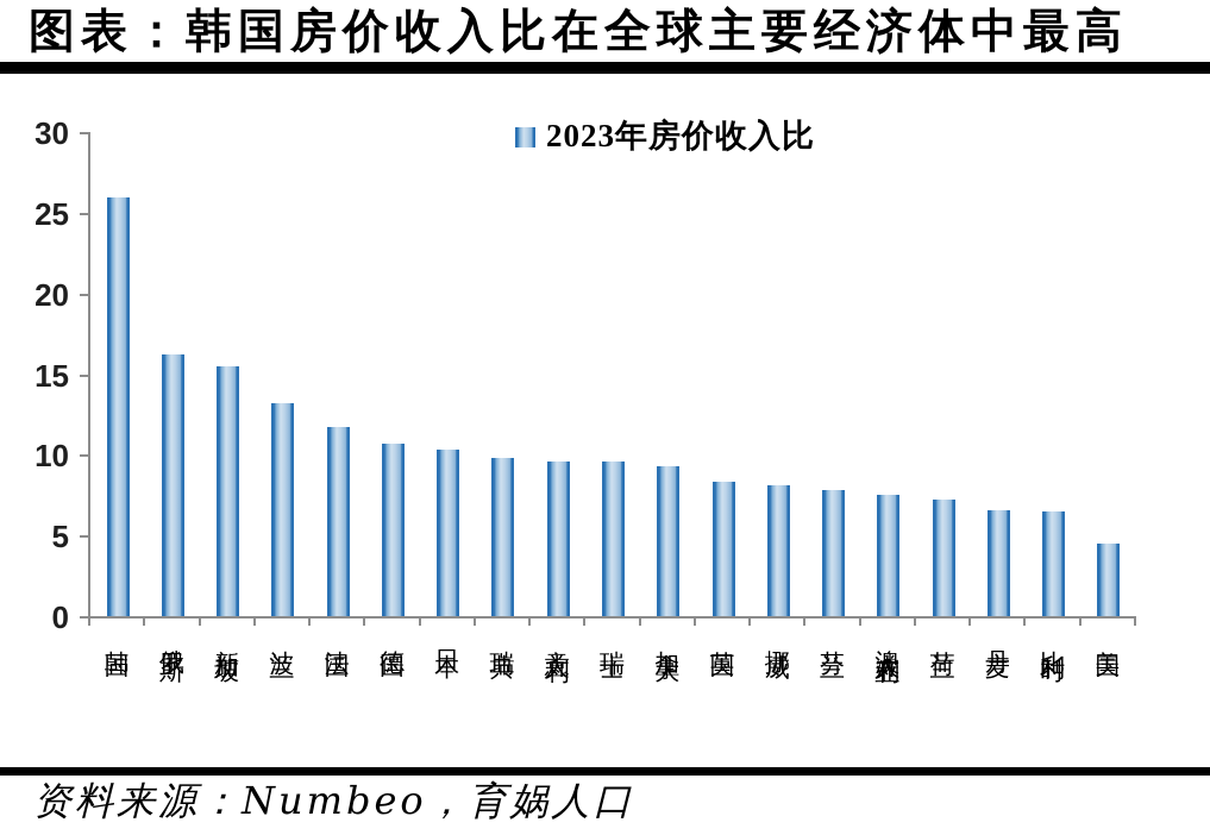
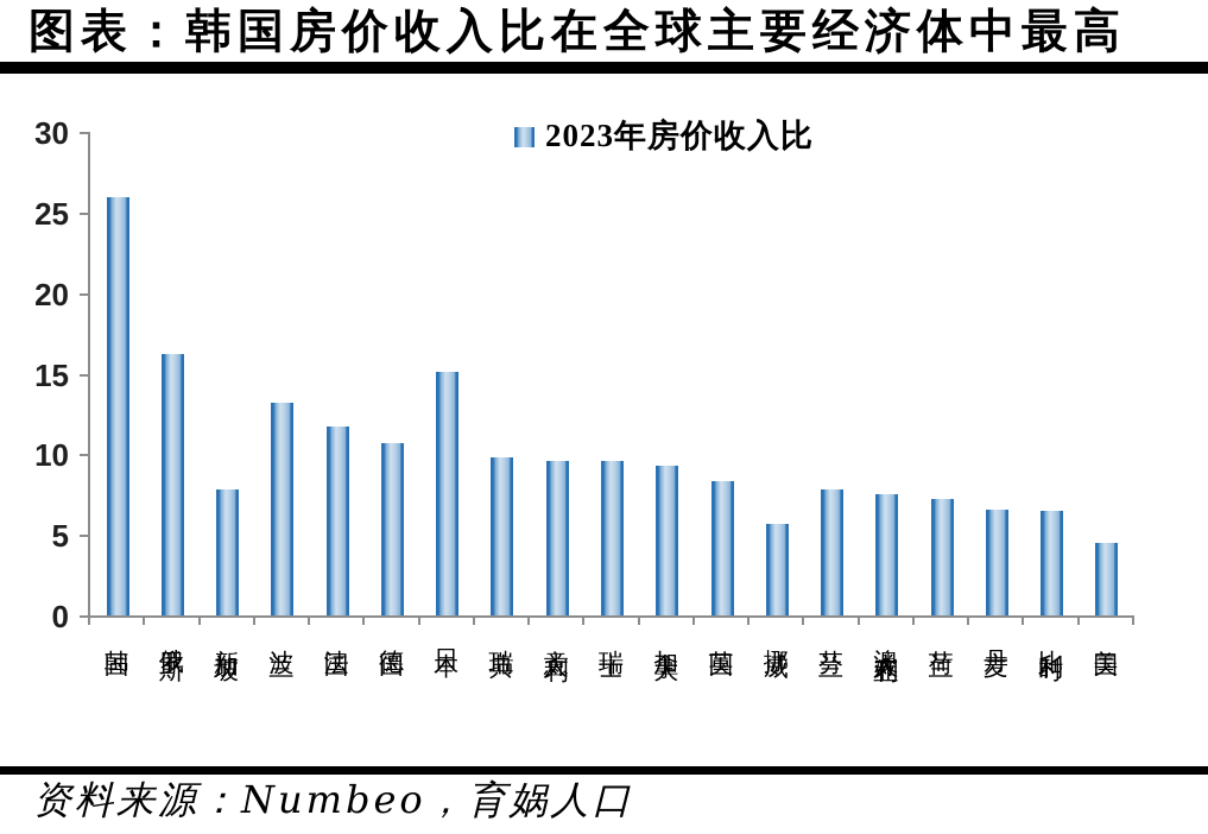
新加坡: 15.5 -> 7.8
日本: 10.3 -> 15.1
挪威: 8.1 -> 5.7
